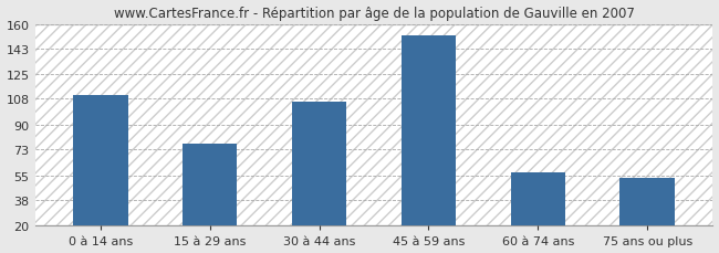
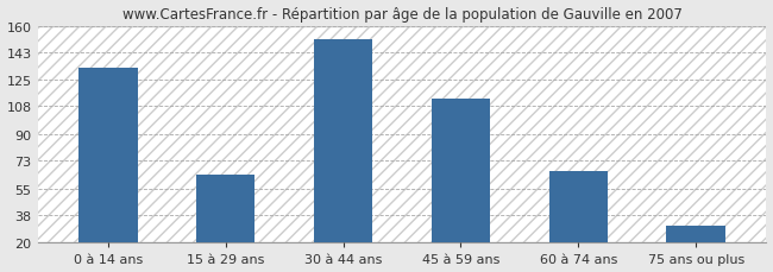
0 à 14 ans: 111 -> 133
15 à 29 ans: 77 -> 64
30 à 44 ans: 106 -> 151
45 à 59 ans: 152 -> 113
60 à 74 ans: 57 -> 66
75 ans ou plus: 53 -> 31
